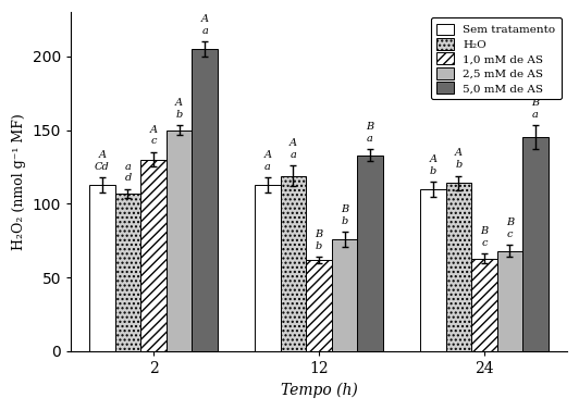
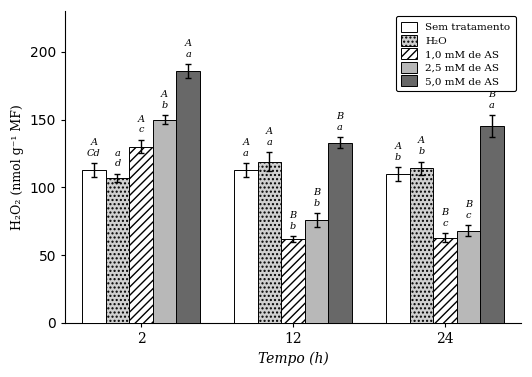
5,0 mM de AS/2: 205 -> 186
